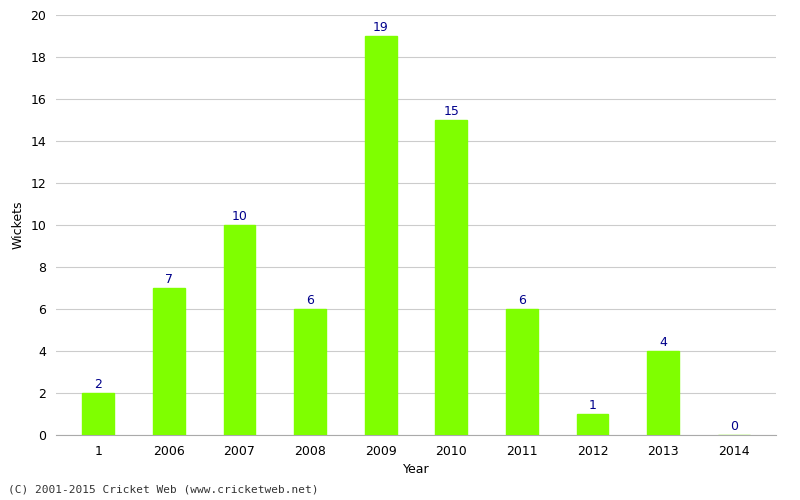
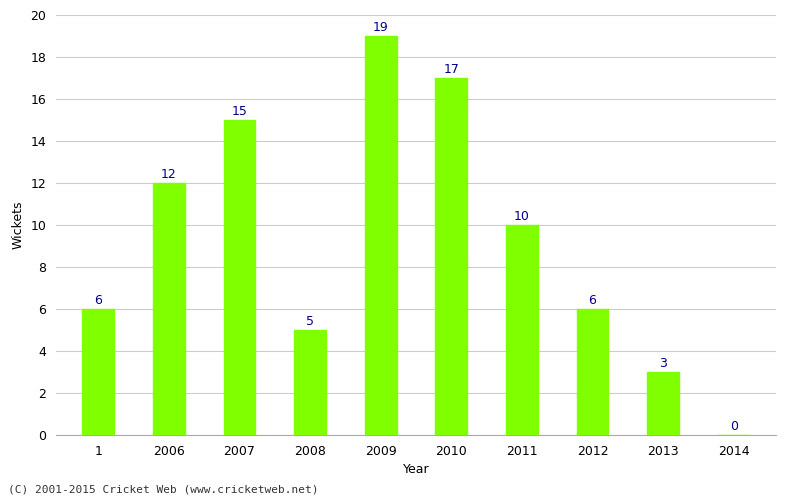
1: 2 -> 6
2006: 7 -> 12
2007: 10 -> 15
2008: 6 -> 5
2010: 15 -> 17
2011: 6 -> 10
2012: 1 -> 6
2013: 4 -> 3
